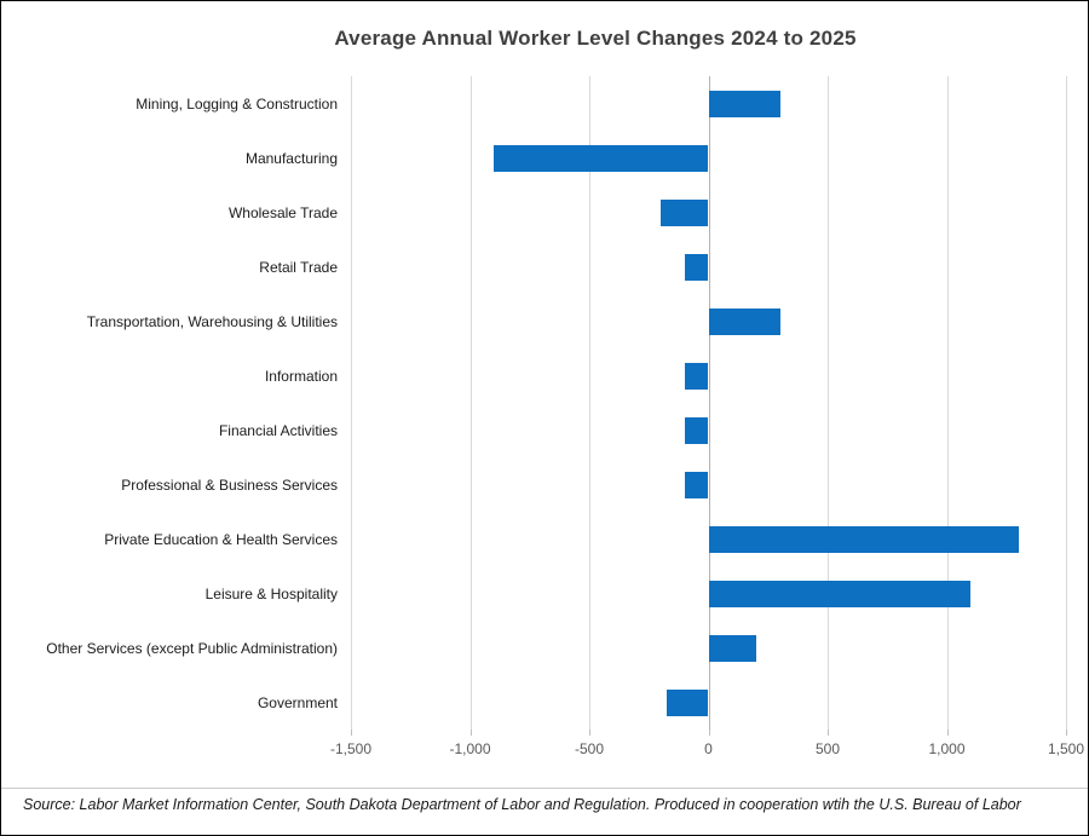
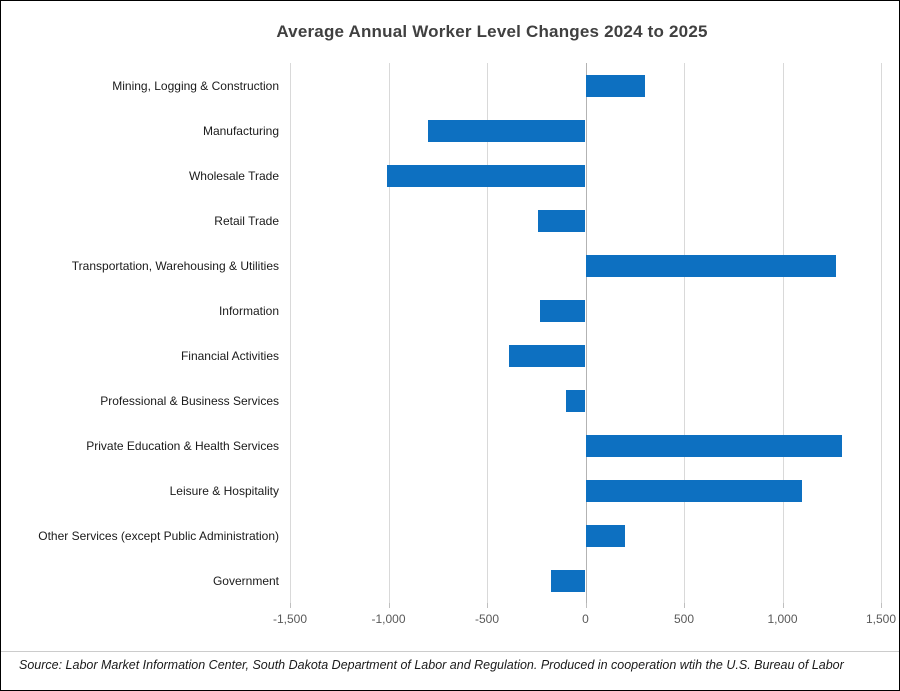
Manufacturing: -900 -> -800
Wholesale Trade: -200 -> -1010
Retail Trade: -100 -> -240
Transportation, Warehousing & Utilities: 300 -> 1270
Information: -100 -> -230
Financial Activities: -100 -> -390
